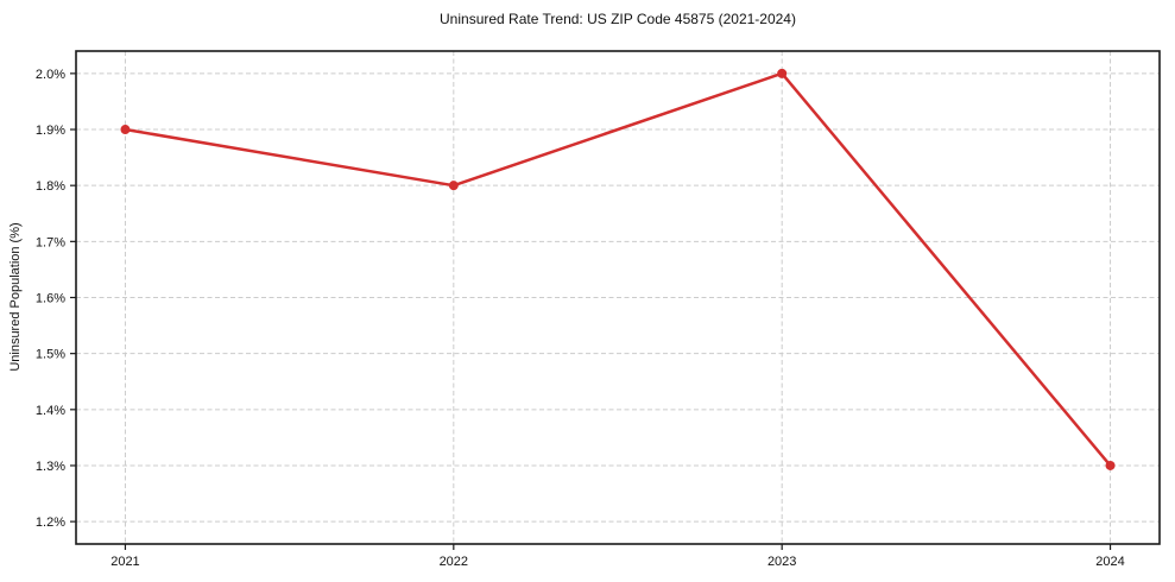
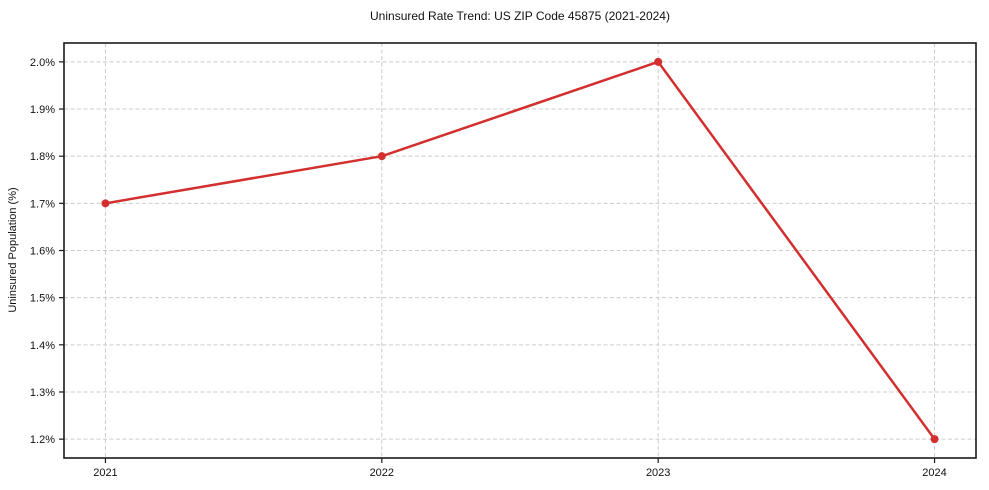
2021: 1.9% -> 1.7%
2024: 1.3% -> 1.2%
